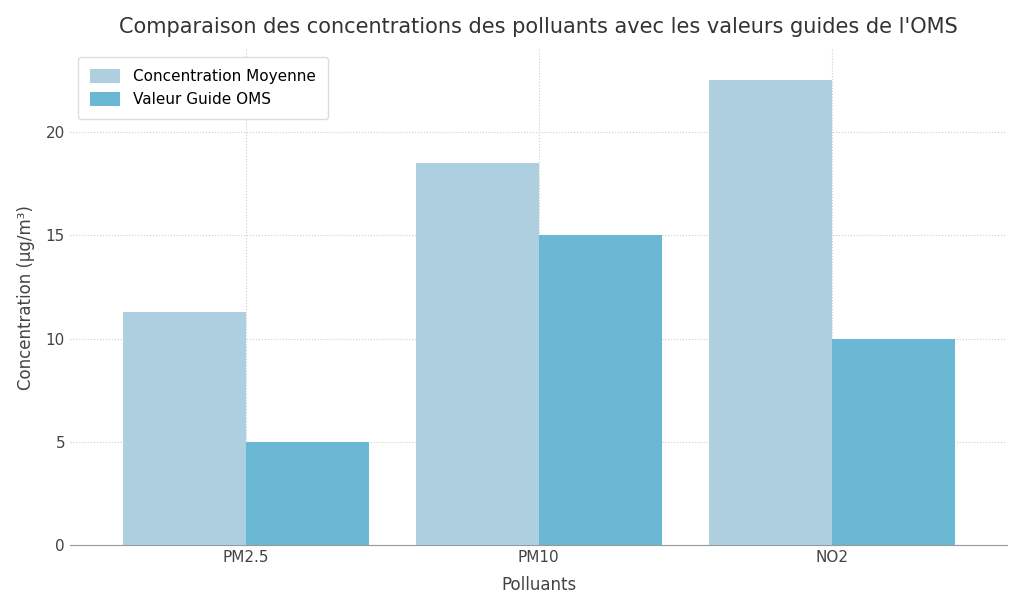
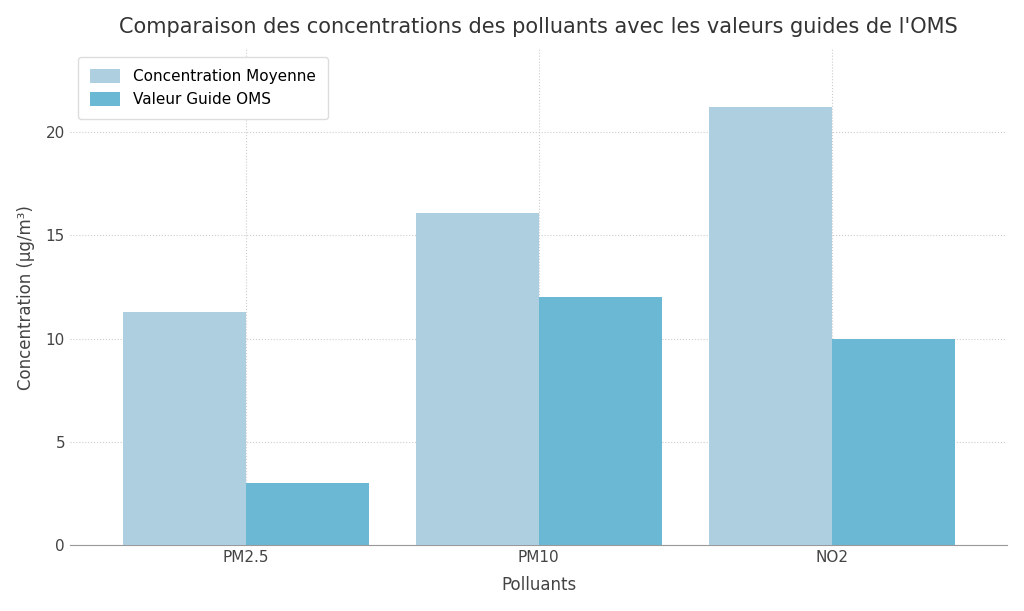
Valeur Guide OMS/PM2.5: 5 -> 3
Concentration Moyenne/PM10: 18.5 -> 16.1
Valeur Guide OMS/PM10: 15 -> 12
Concentration Moyenne/NO2: 22.5 -> 21.2
